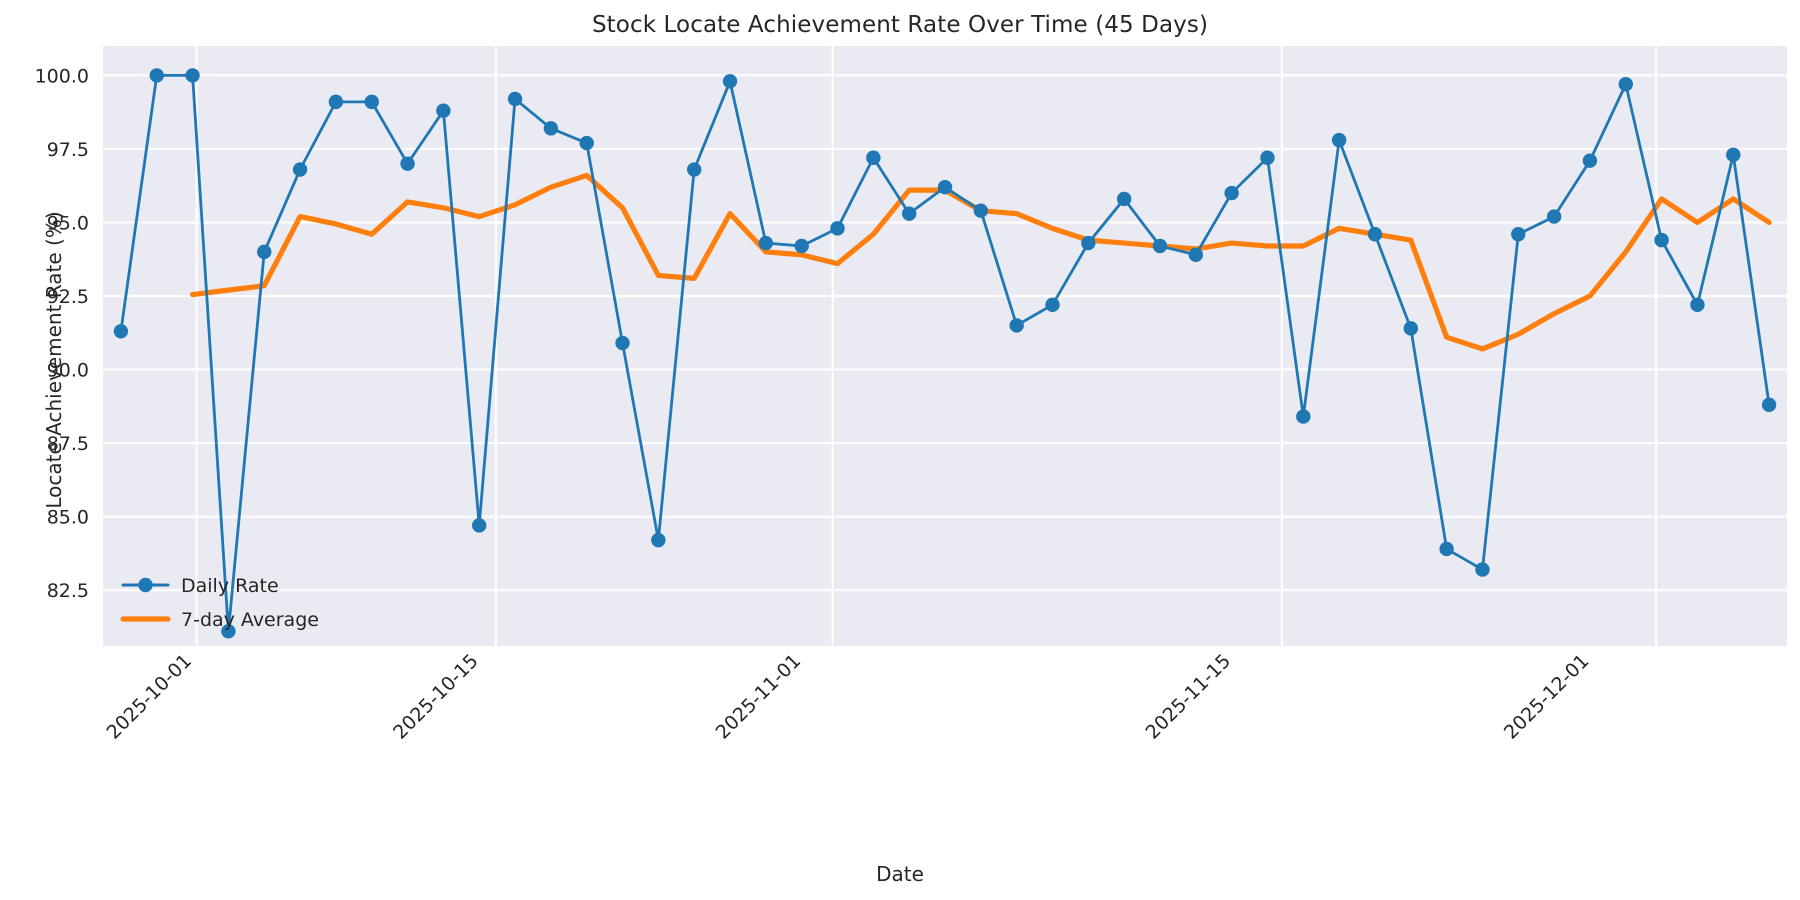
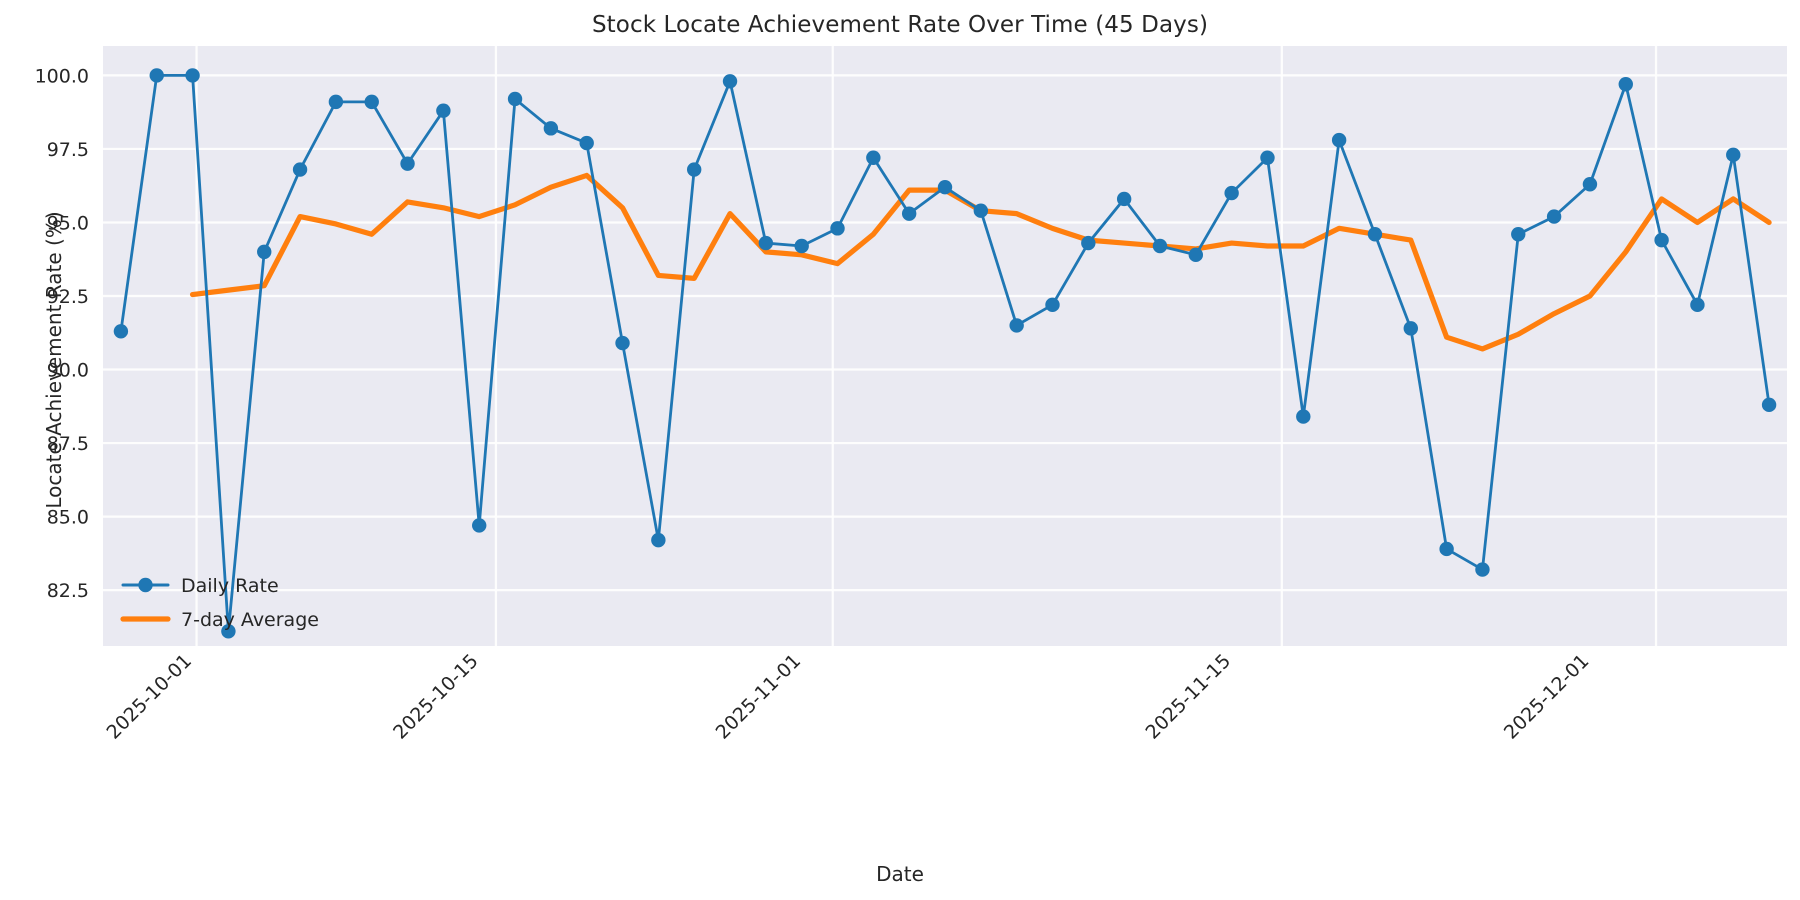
Daily Rate/2025-12-01: 97.1 -> 96.3
